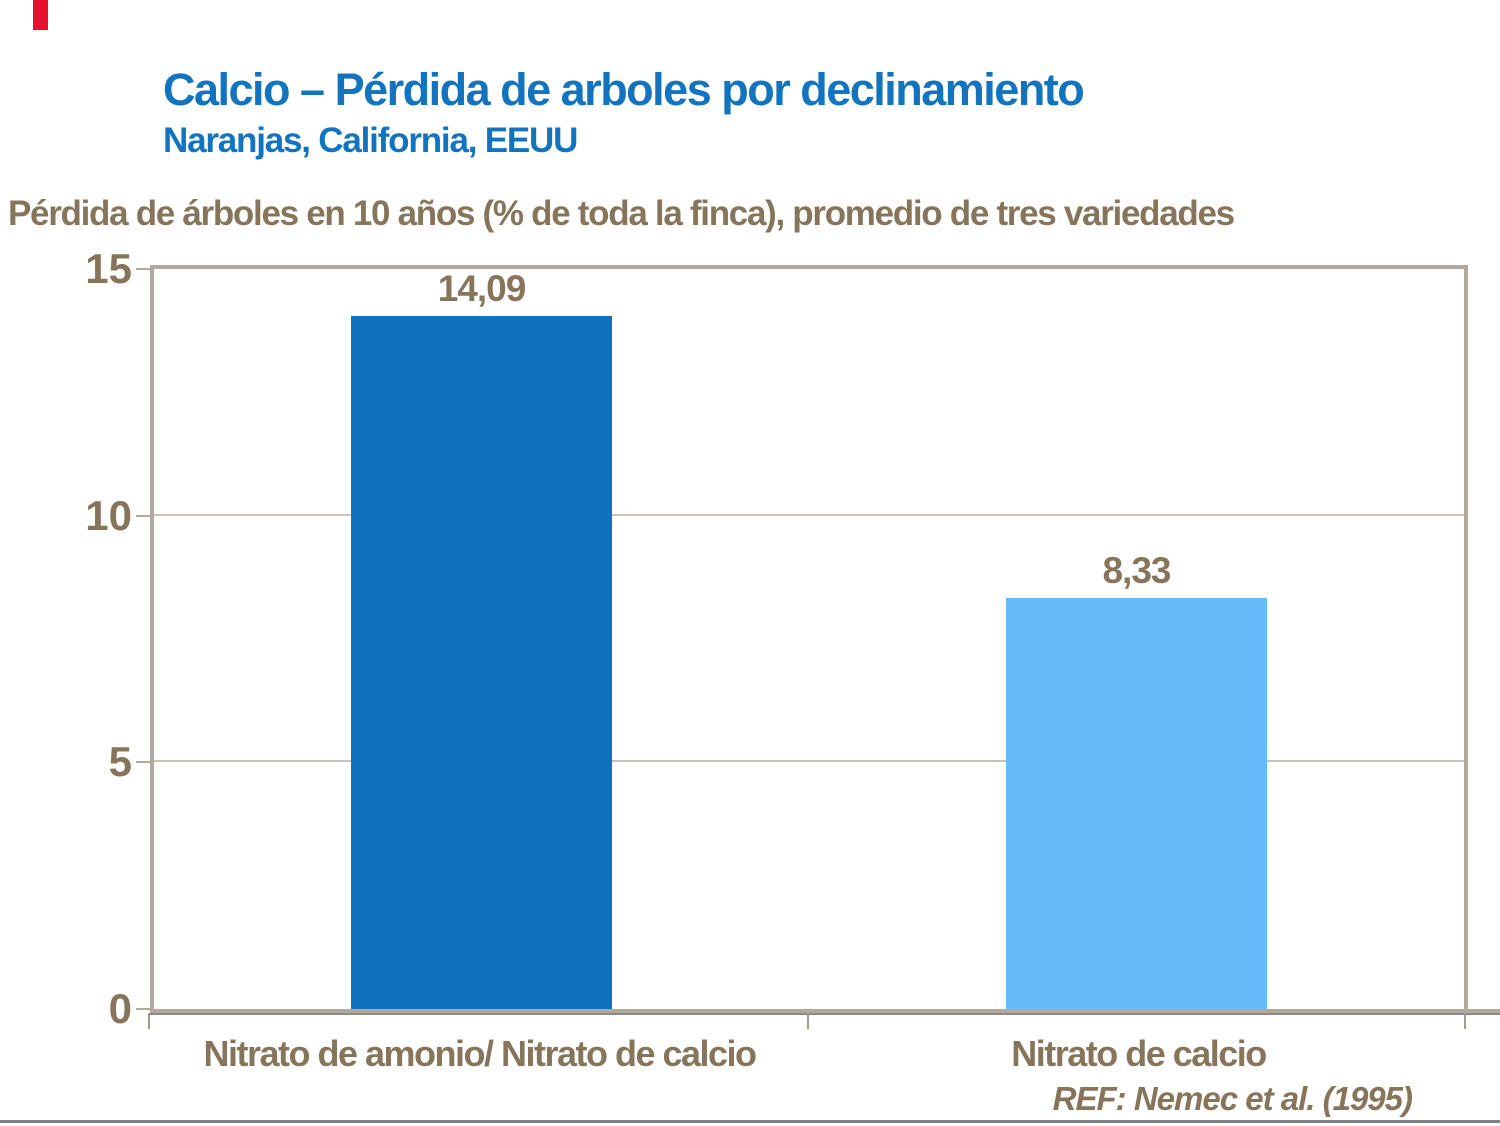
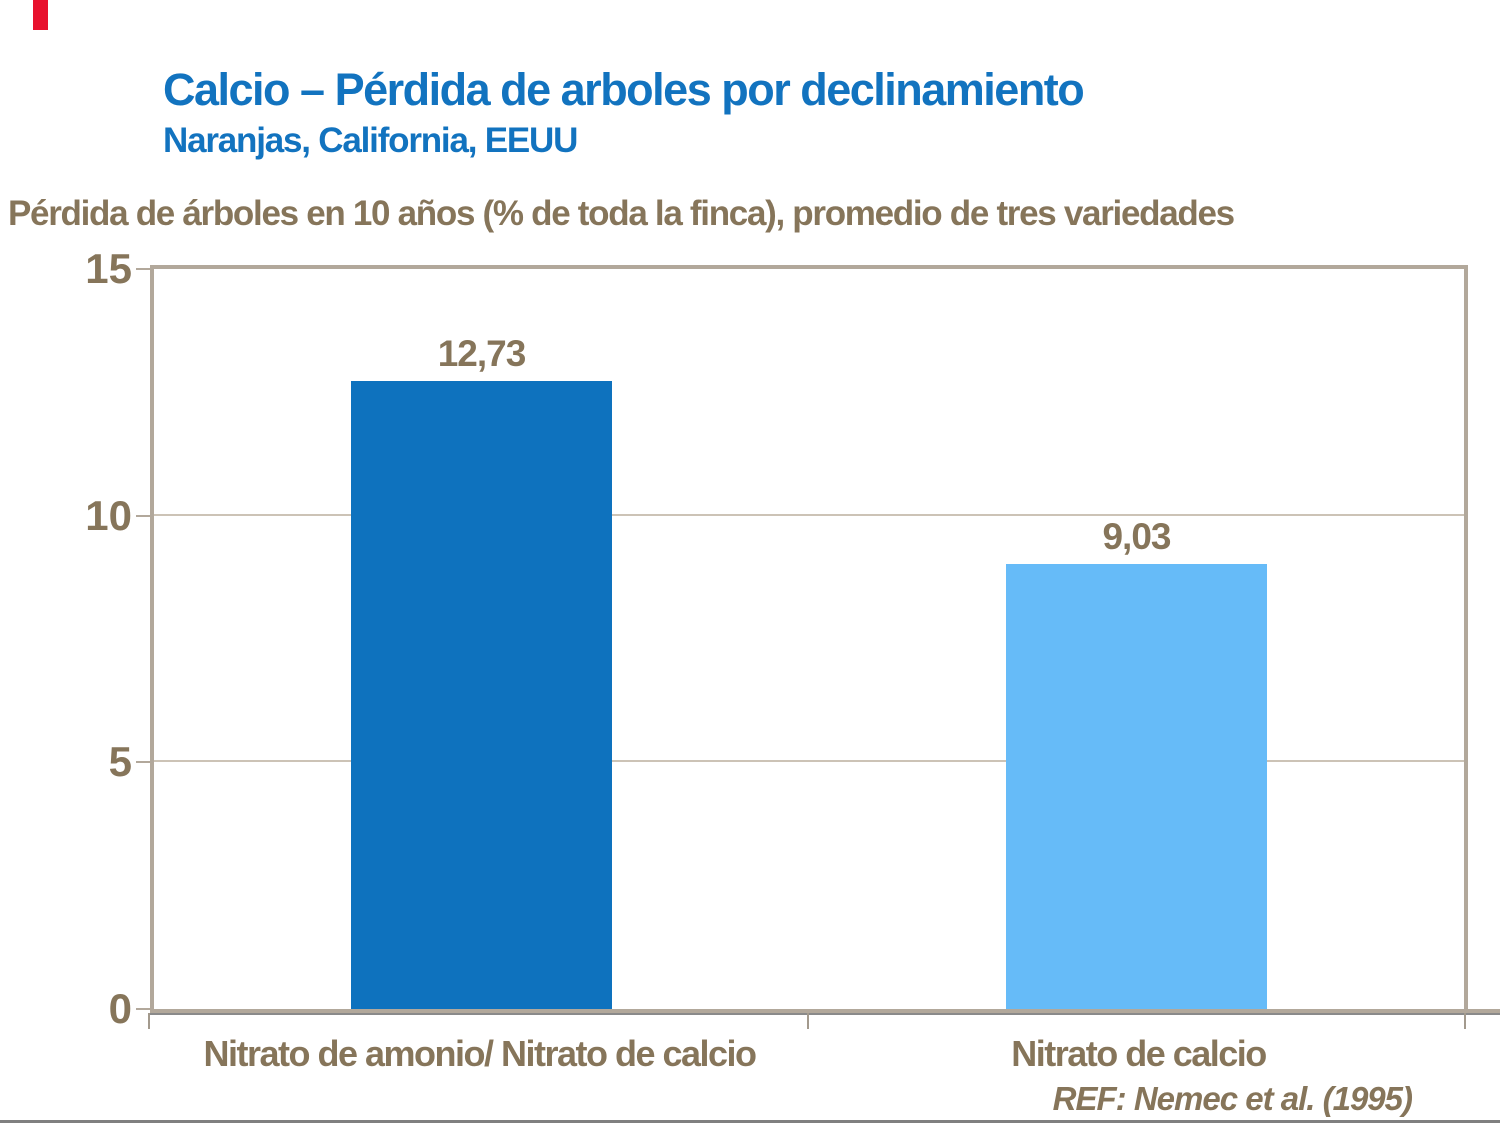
Nitrato de amonio/ Nitrato de calcio: 14,09 -> 12,73
Nitrato de calcio: 8,33 -> 9,03
